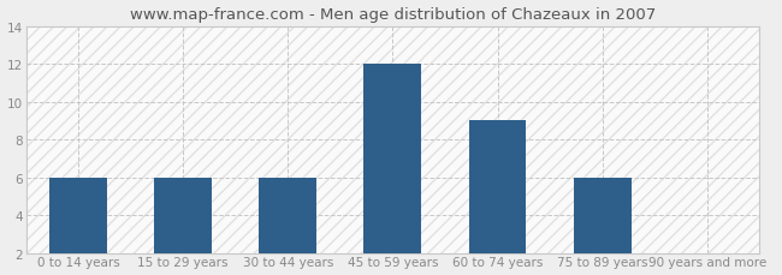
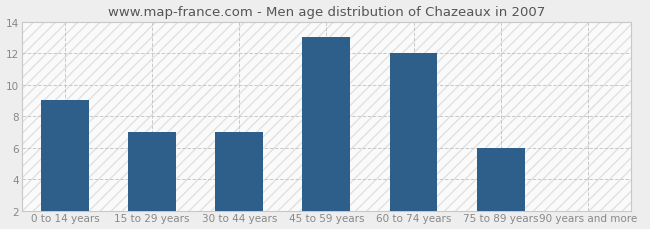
0 to 14 years: 6 -> 9
15 to 29 years: 6 -> 7
30 to 44 years: 6 -> 7
45 to 59 years: 12 -> 13
60 to 74 years: 9 -> 12
